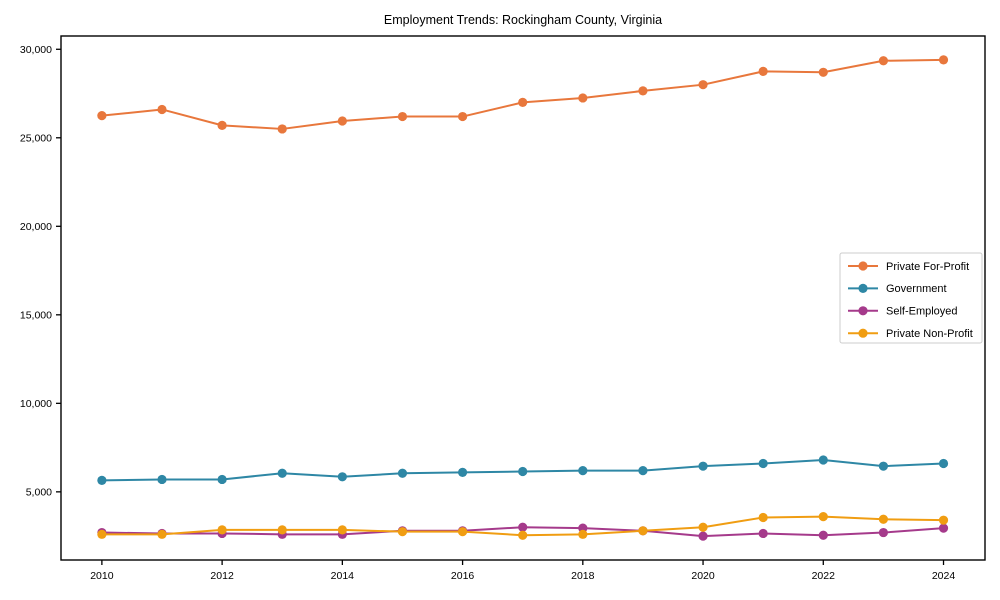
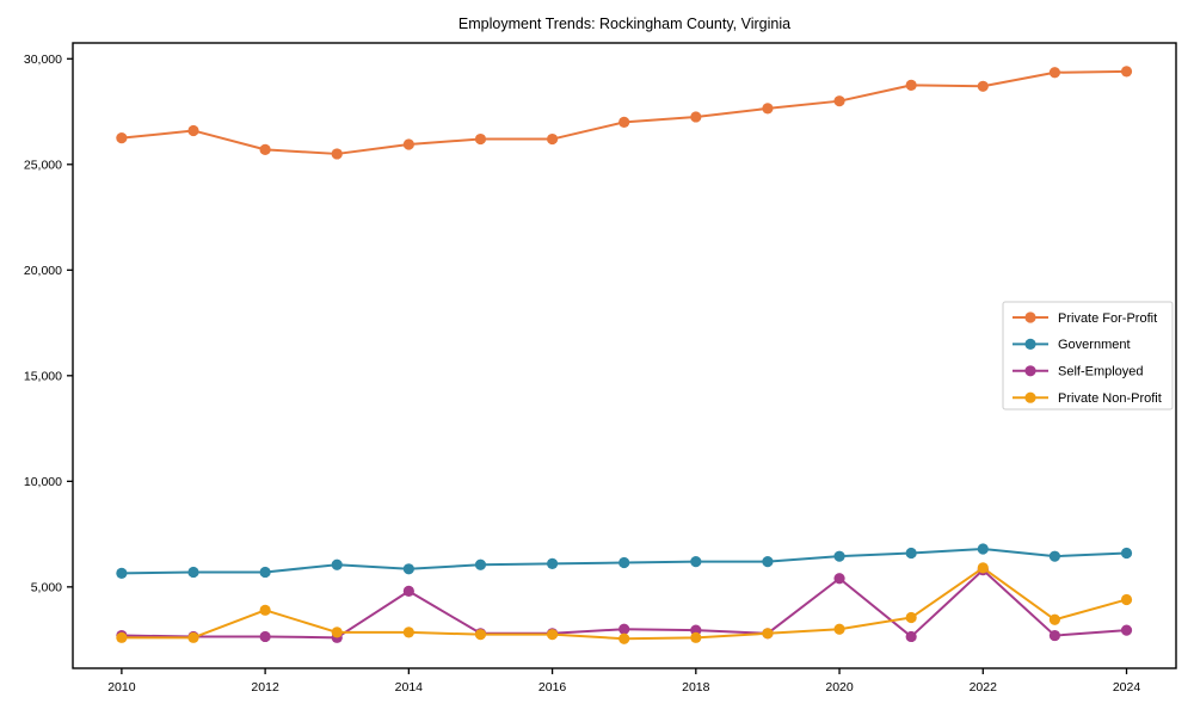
Private Non-Profit/2012: 2800 -> 3900
Self-Employed/2014: 2600 -> 4800
Self-Employed/2020: 2500 -> 5400
Self-Employed/2022: 2600 -> 5800
Private Non-Profit/2022: 3600 -> 5900
Private Non-Profit/2024: 3400 -> 4400
